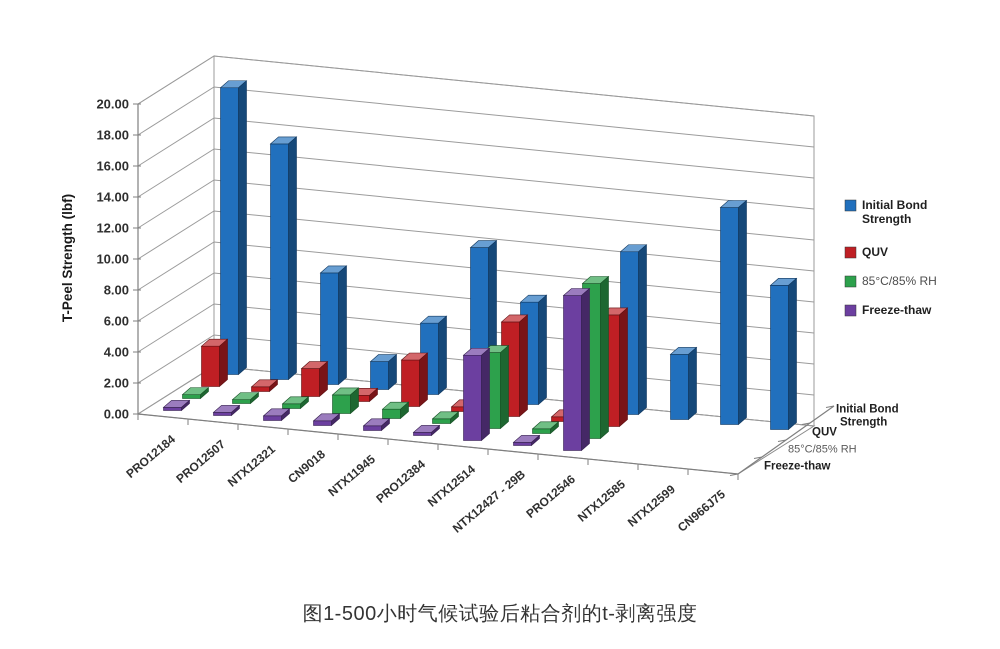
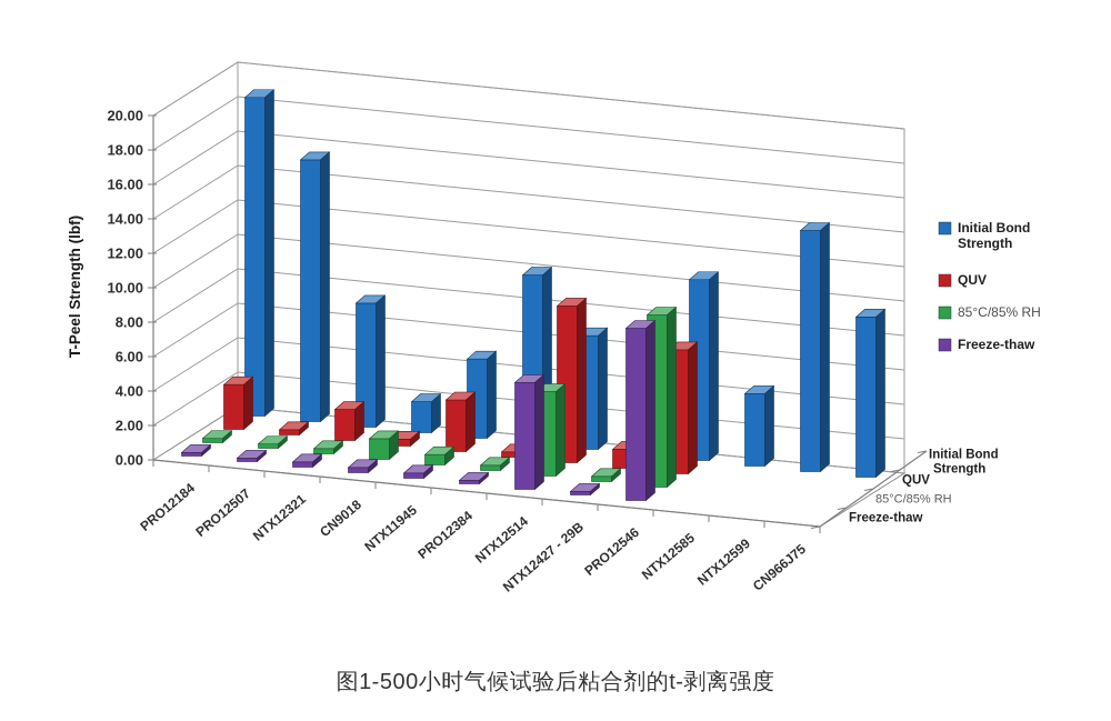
QUV/NTX12514: 6.1 -> 9.1
Freeze-thaw/NTX12514: 5.5 -> 6.2
QUV/NTX12427 - 29B: 0.3 -> 1.1
